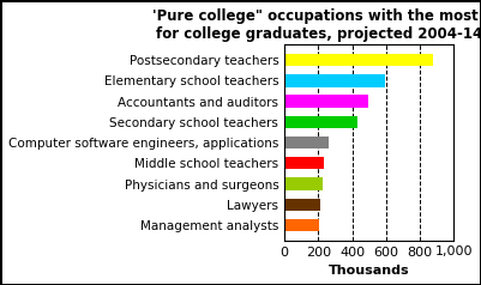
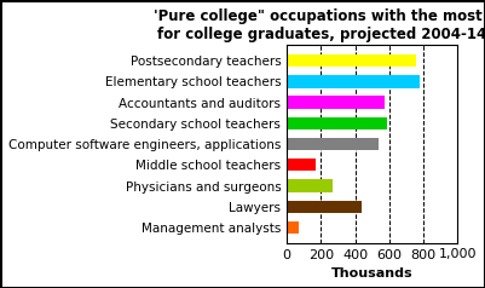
Postsecondary teachers: 880 -> 760
Elementary school teachers: 600 -> 780
Accountants and auditors: 500 -> 570
Secondary school teachers: 430 -> 590
Computer software engineers, applications: 260 -> 540
Middle school teachers: 240 -> 170
Physicians and surgeons: 220 -> 270
Lawyers: 210 -> 440
Management analysts: 200 -> 70
